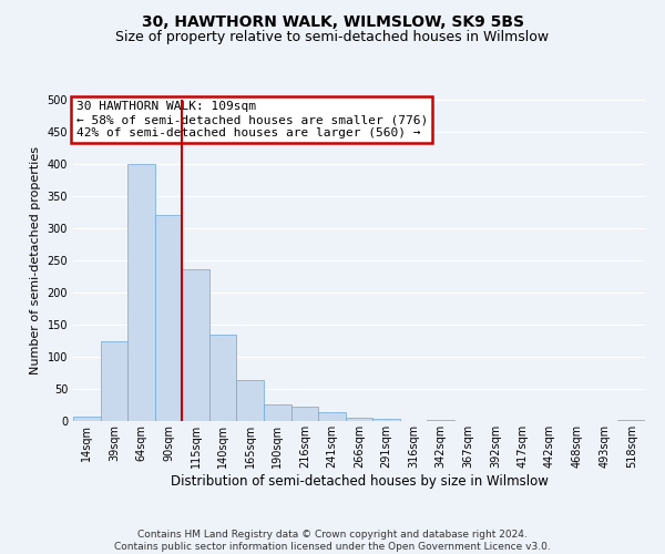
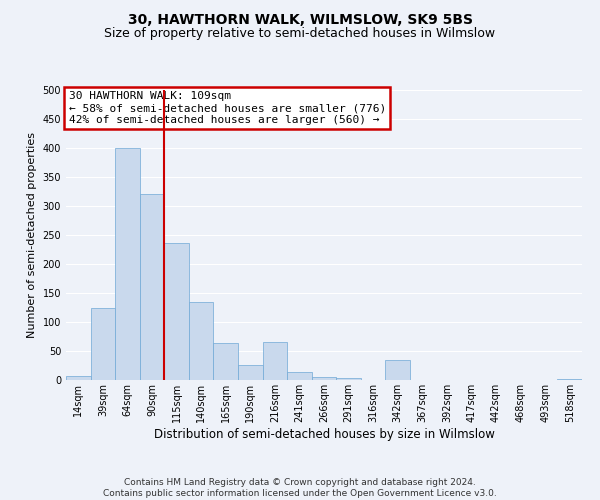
216sqm: 22 -> 66
342sqm: 1 -> 34
